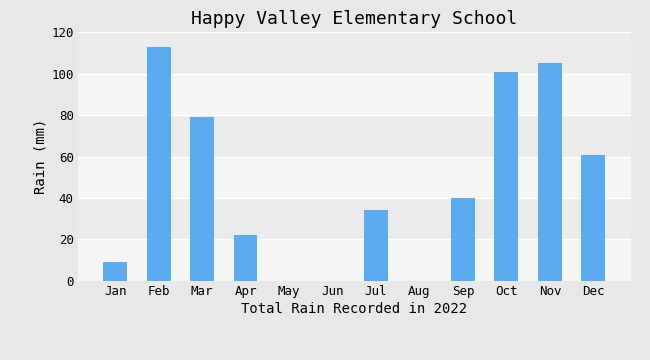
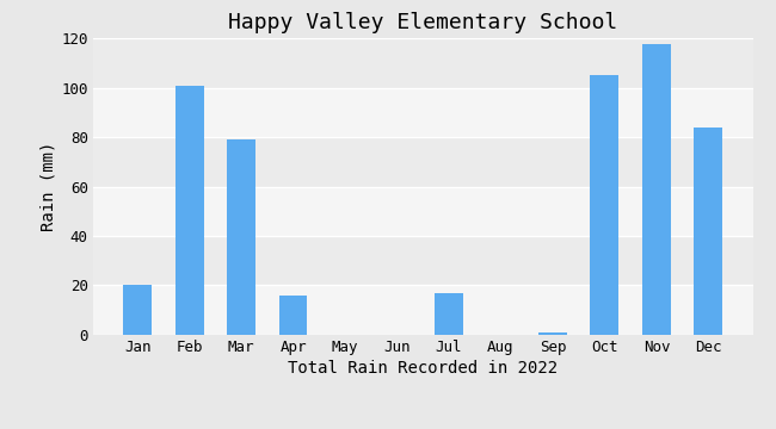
Jan: 9 -> 20
Feb: 113 -> 101
Apr: 22 -> 16
Jul: 34 -> 17
Sep: 40 -> 1
Oct: 101 -> 105
Nov: 105 -> 118
Dec: 61 -> 84
